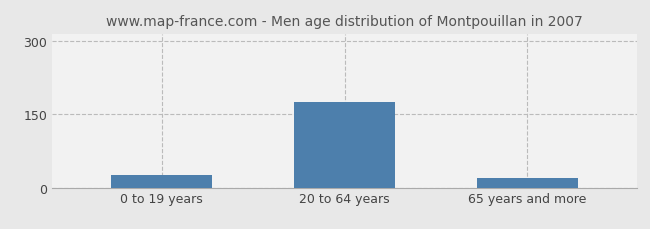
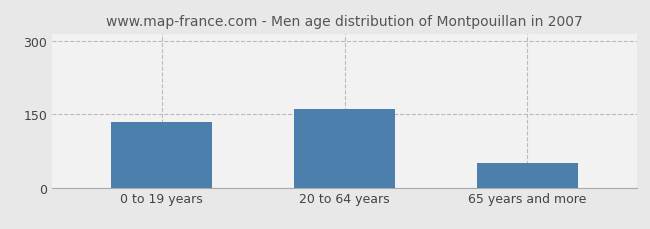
0 to 19 years: 25 -> 135
20 to 64 years: 175 -> 160
65 years and more: 20 -> 50
